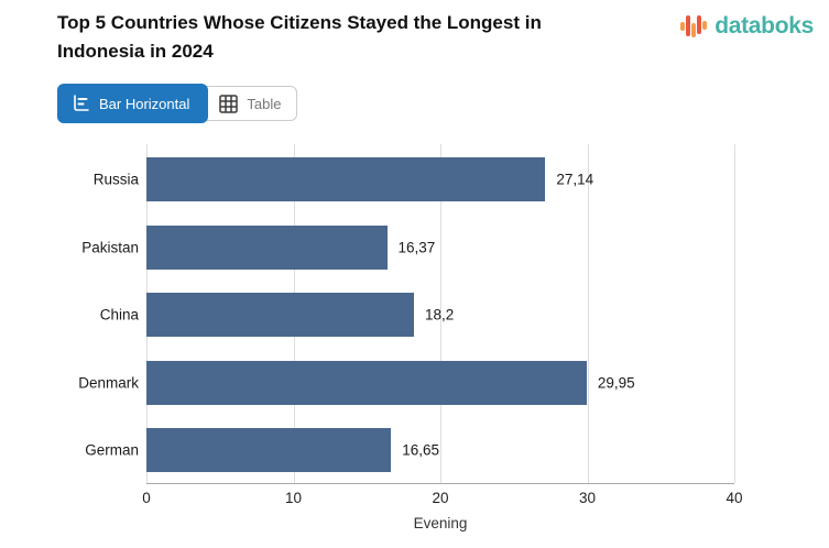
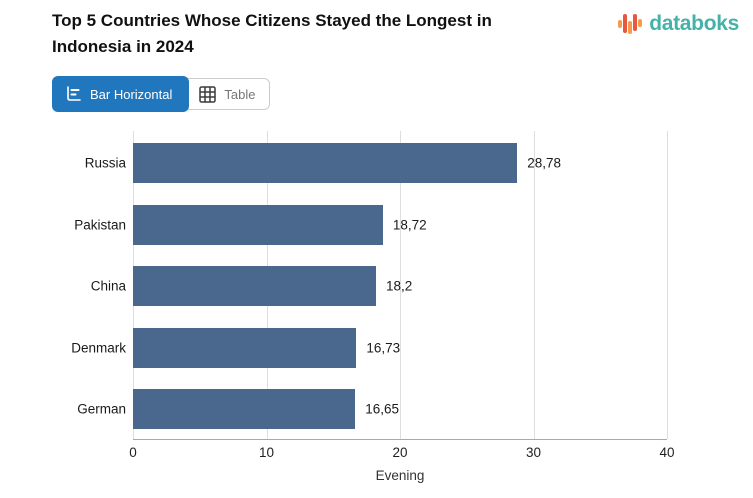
Russia: 27,14 -> 28,78
Pakistan: 16,37 -> 18,72
Denmark: 29,95 -> 16,73
